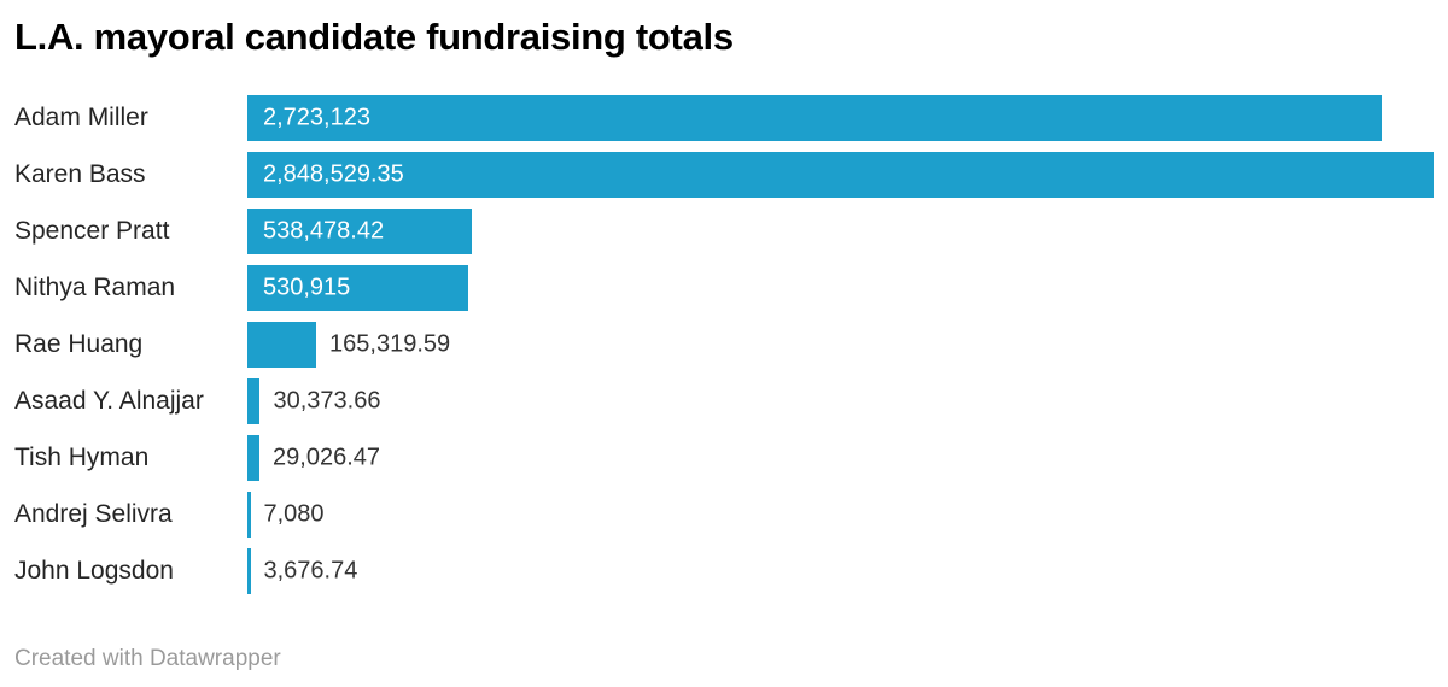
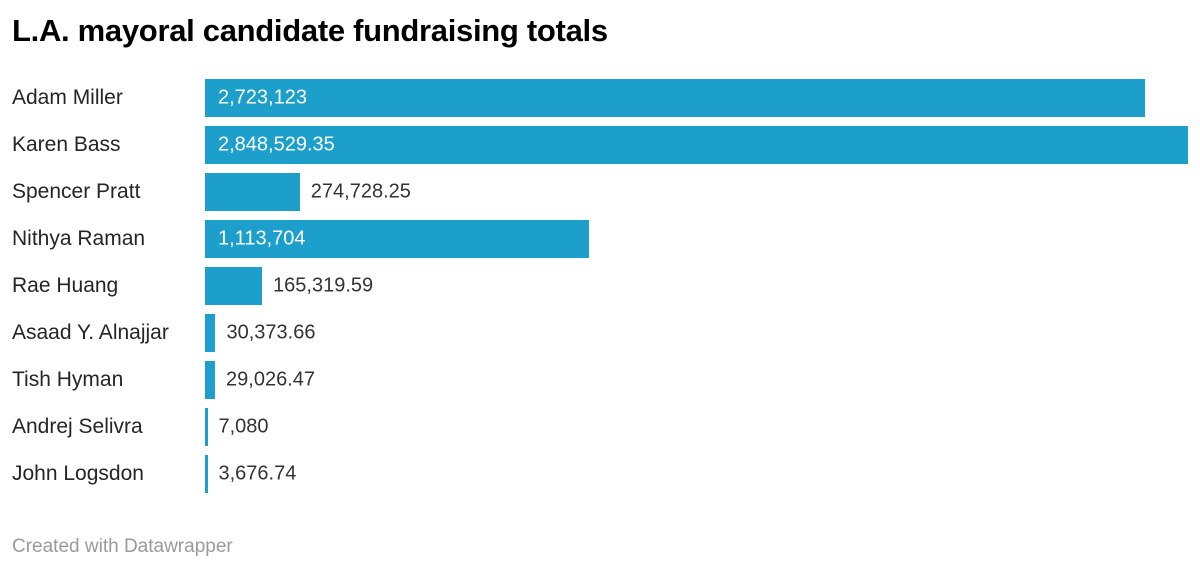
Spencer Pratt: 538,478.42 -> 274,728.25
Nithya Raman: 530,915 -> 1,113,704
